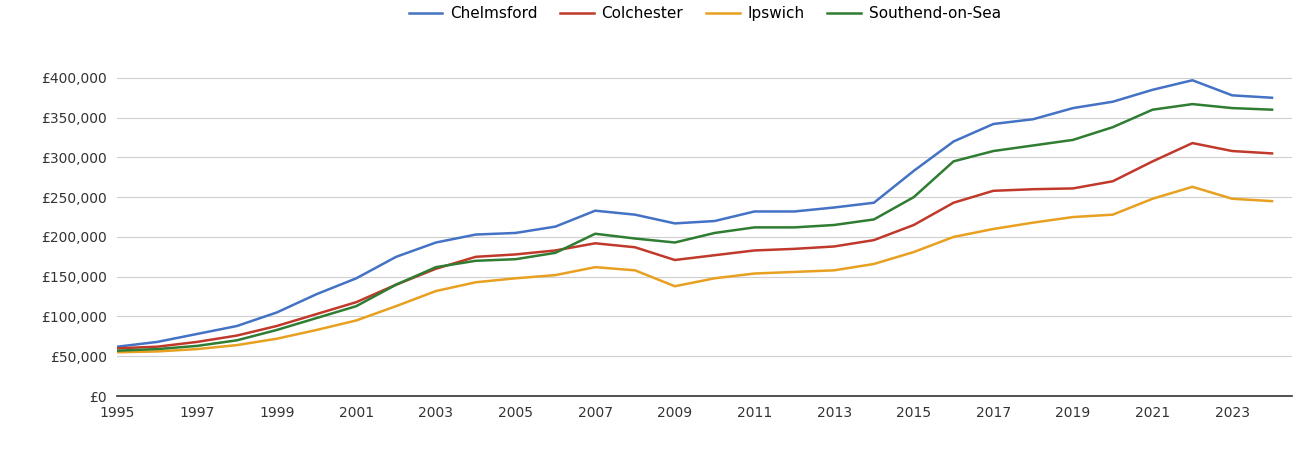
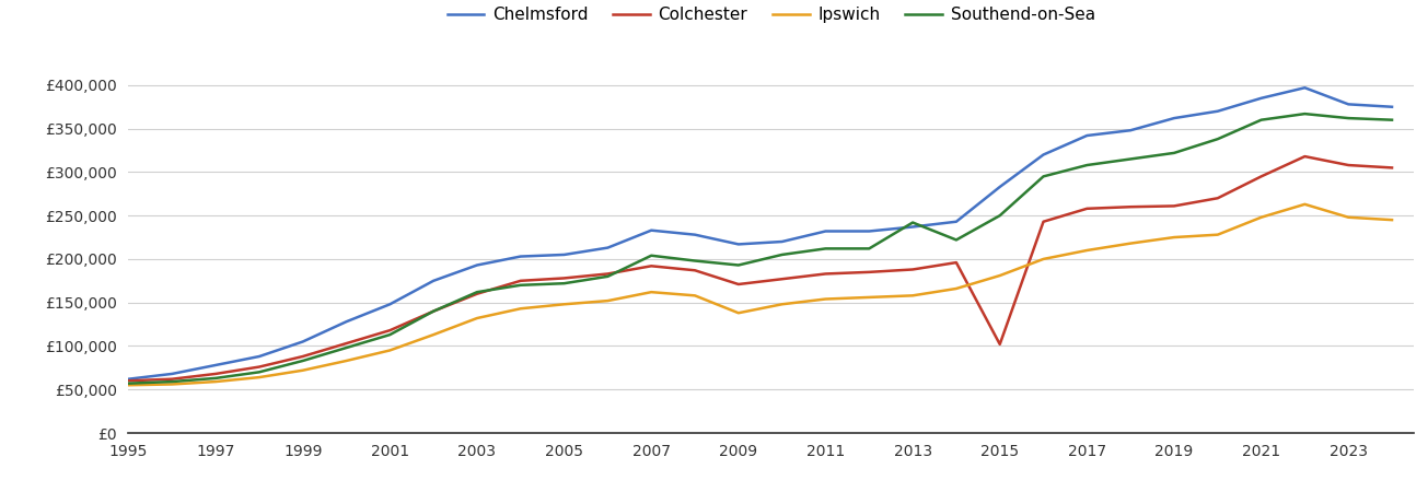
Southend-on-Sea/2013: £215,000 -> £242,000
Colchester/2015: £215,000 -> £102,000
